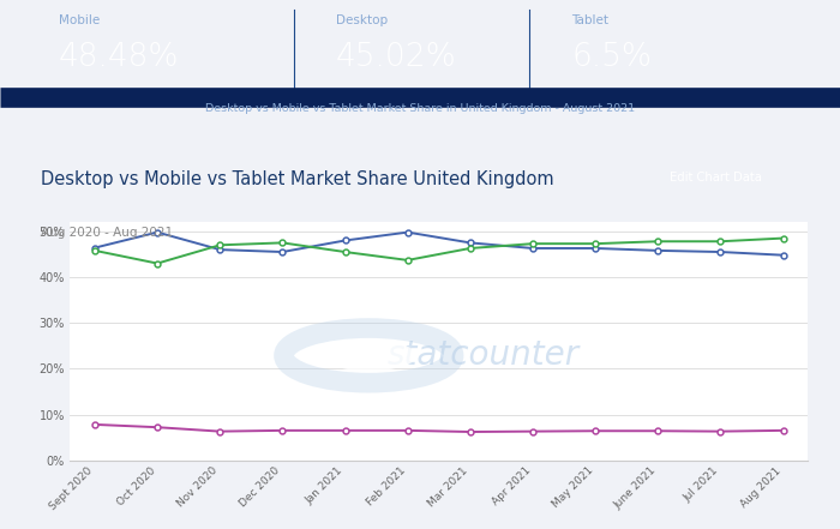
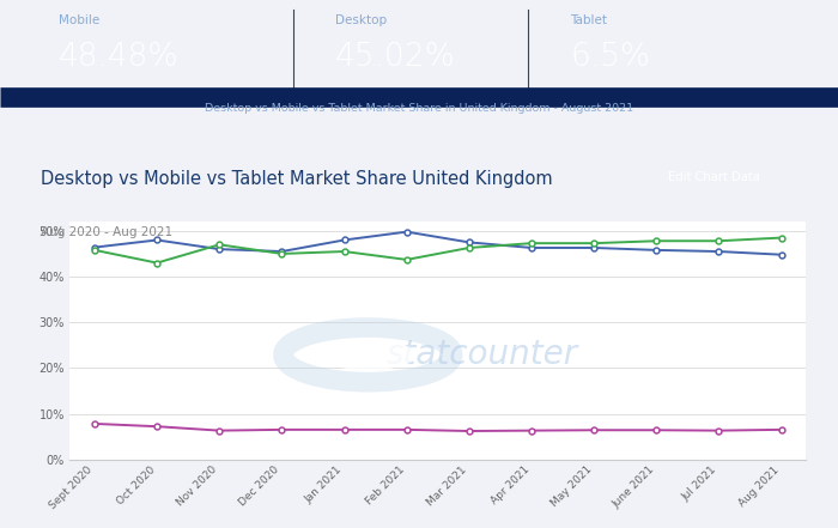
Desktop/Oct 2020: 49.8% -> 48.0%
Mobile/Dec 2020: 47.5% -> 45.0%
